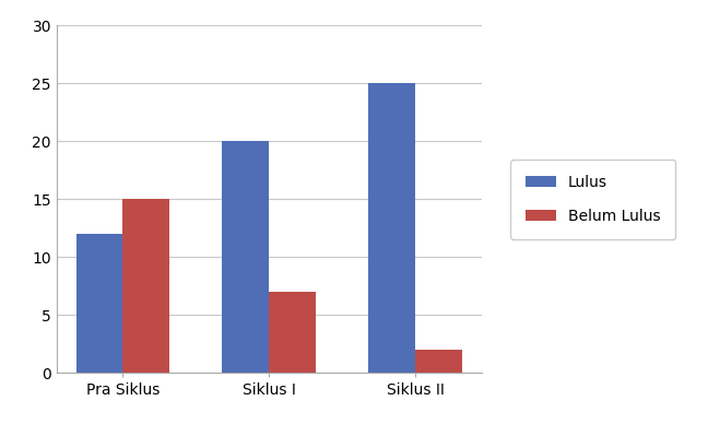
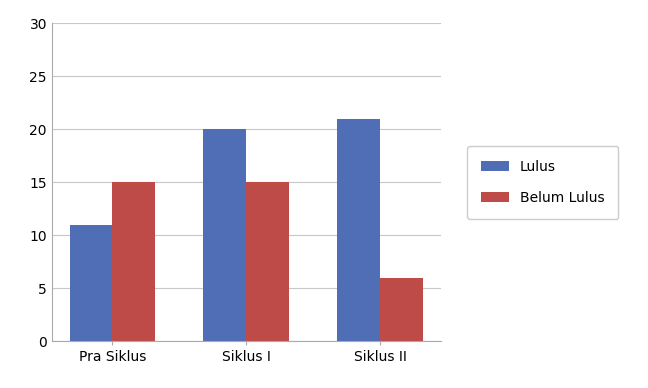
Lulus/Pra Siklus: 12 -> 11
Belum Lulus/Siklus I: 7 -> 15
Lulus/Siklus II: 25 -> 21
Belum Lulus/Siklus II: 2 -> 6
